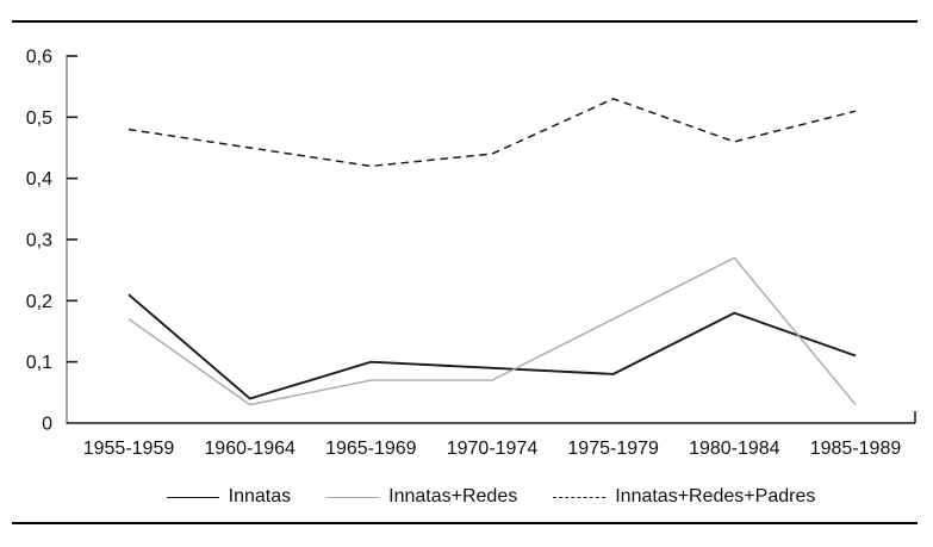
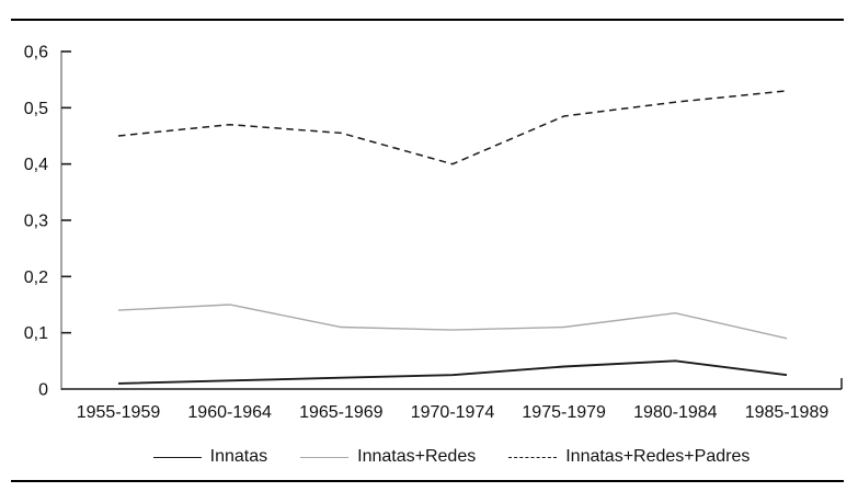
Innatas/1955-1959: 0,21 -> 0,01
Innatas+Redes/1955-1959: 0,17 -> 0,14
Innatas+Redes+Padres/1955-1959: 0,48 -> 0,45
Innatas/1960-1964: 0,04 -> 0,01
Innatas+Redes/1960-1964: 0,03 -> 0,15
Innatas+Redes+Padres/1960-1964: 0,45 -> 0,47
Innatas/1965-1969: 0,10 -> 0,02
Innatas+Redes/1965-1969: 0,07 -> 0,11
Innatas+Redes+Padres/1965-1969: 0,42 -> 0,46
Innatas/1970-1974: 0,09 -> 0,03
Innatas+Redes/1970-1974: 0,07 -> 0,10
Innatas+Redes+Padres/1970-1974: 0,44 -> 0,40
Innatas/1975-1979: 0,08 -> 0,04
Innatas+Redes/1975-1979: 0,17 -> 0,11
Innatas+Redes+Padres/1975-1979: 0,53 -> 0,48
Innatas/1980-1984: 0,18 -> 0,05
Innatas+Redes/1980-1984: 0,27 -> 0,14
Innatas+Redes+Padres/1980-1984: 0,46 -> 0,51
Innatas/1985-1989: 0,11 -> 0,03
Innatas+Redes/1985-1989: 0,03 -> 0,09
Innatas+Redes+Padres/1985-1989: 0,51 -> 0,53
